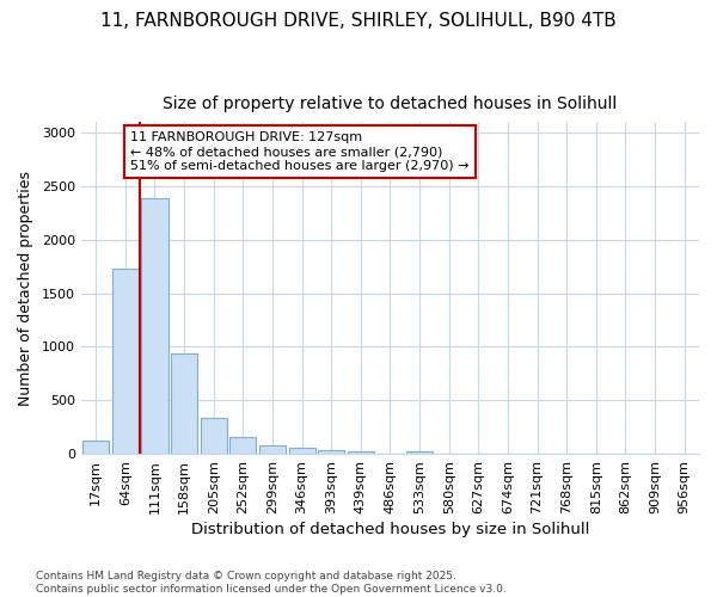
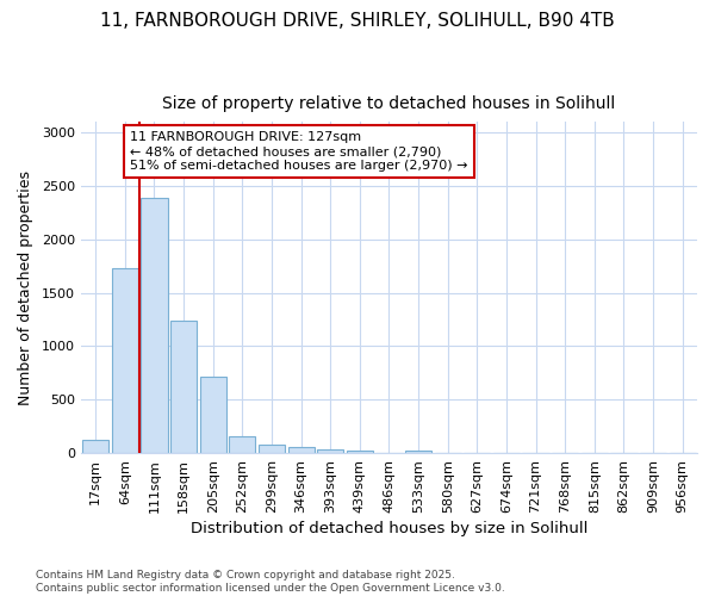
158sqm: 940 -> 1240
205sqm: 340 -> 720
